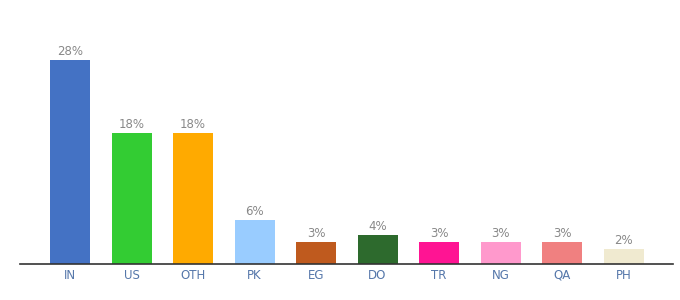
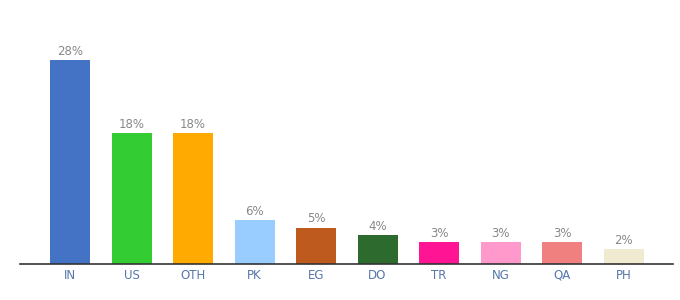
EG: 3% -> 5%
